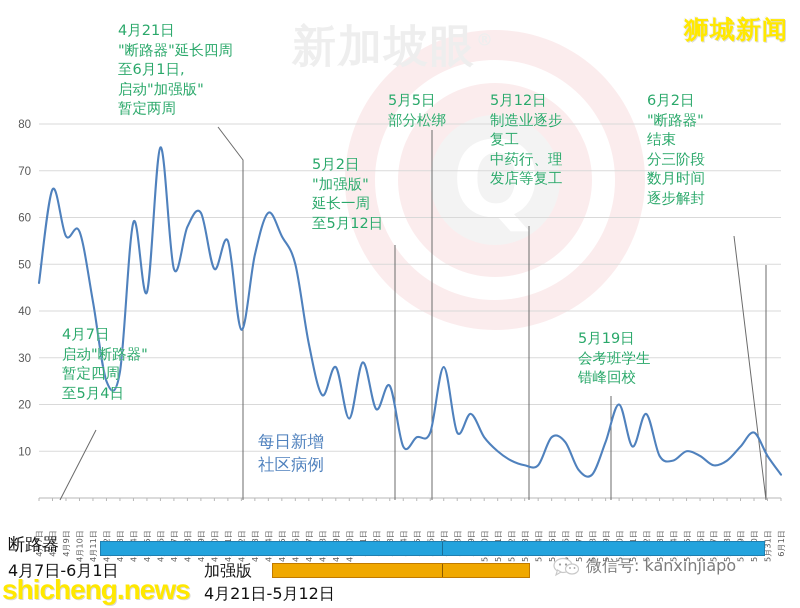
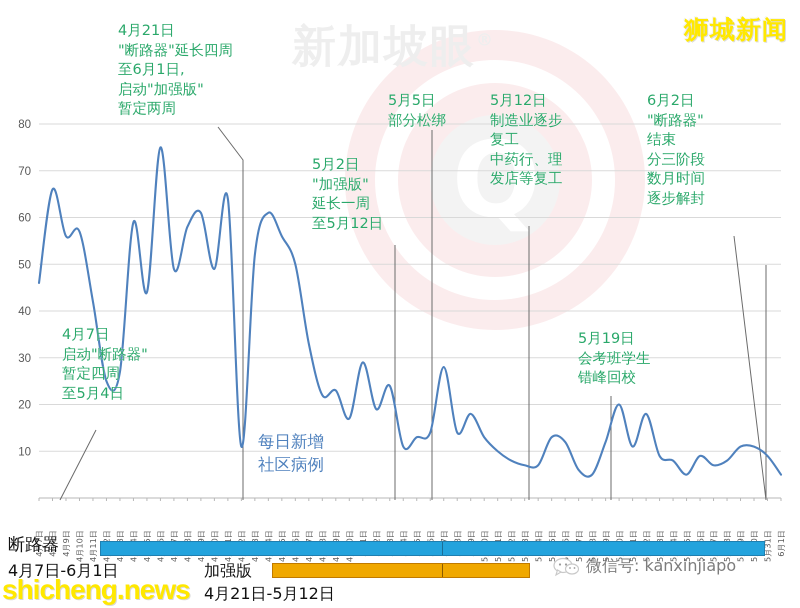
4月21日: 55 -> 64
4月22日: 36 -> 11
4月29日: 28 -> 23
5月25日: 10 -> 5
5月30日: 14 -> 11
